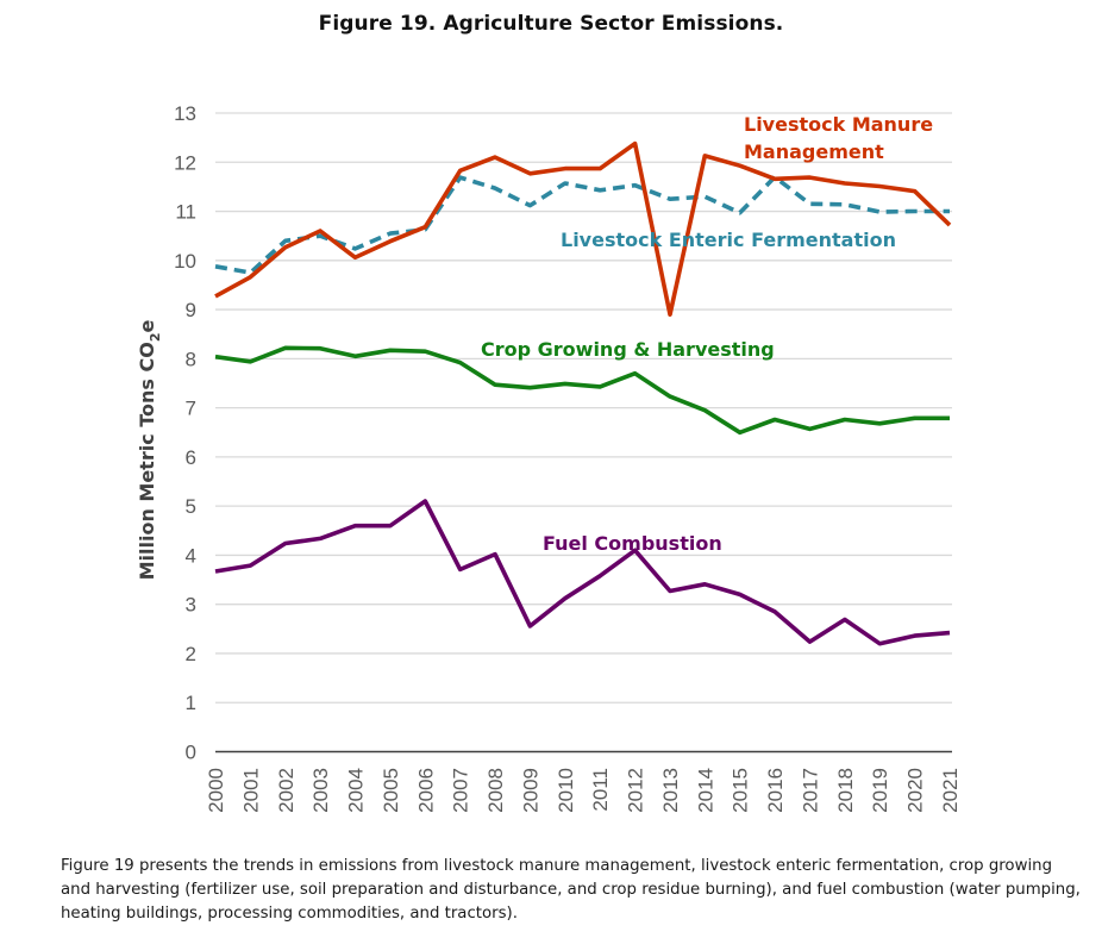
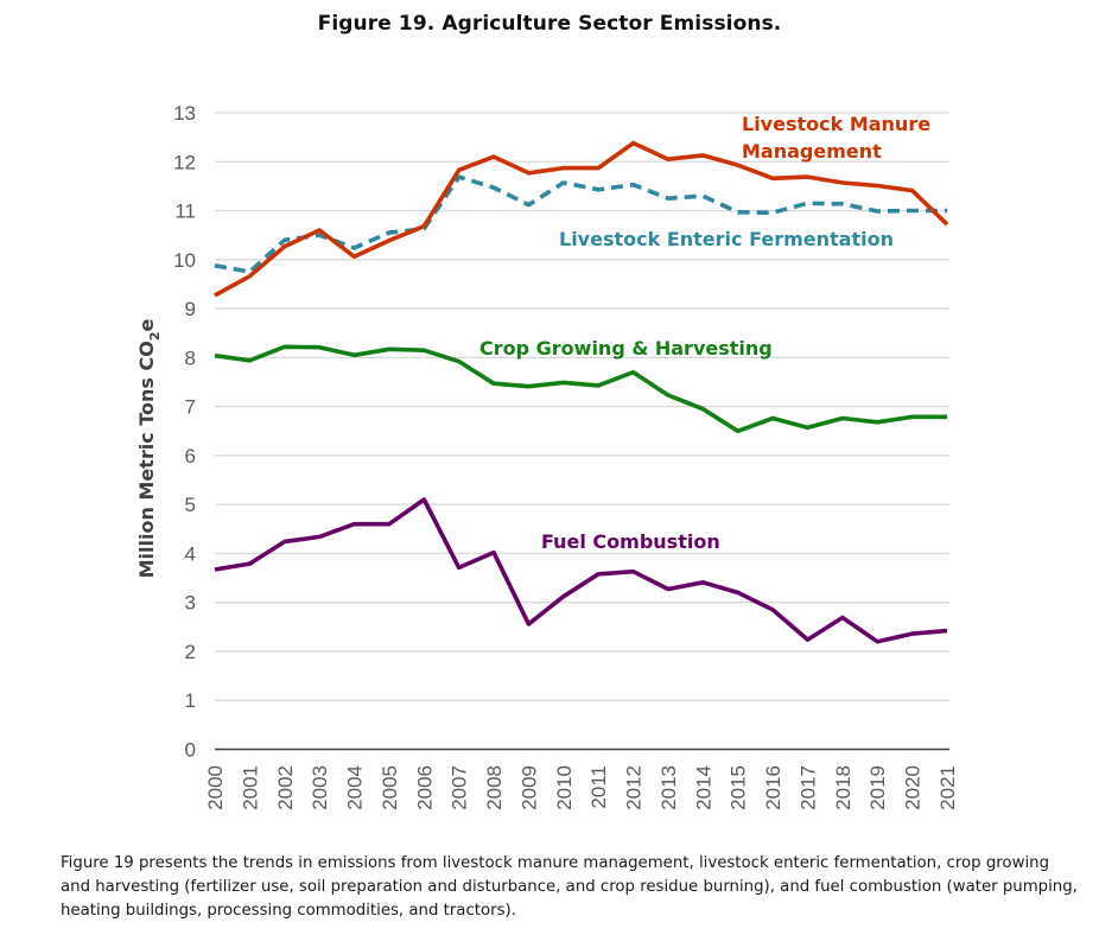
Fuel Combustion/2012: 4.1 -> 3.6
Livestock Manure Management/2013: 8.9 -> 12.1
Livestock Enteric Fermentation/2016: 11.7 -> 11.0
